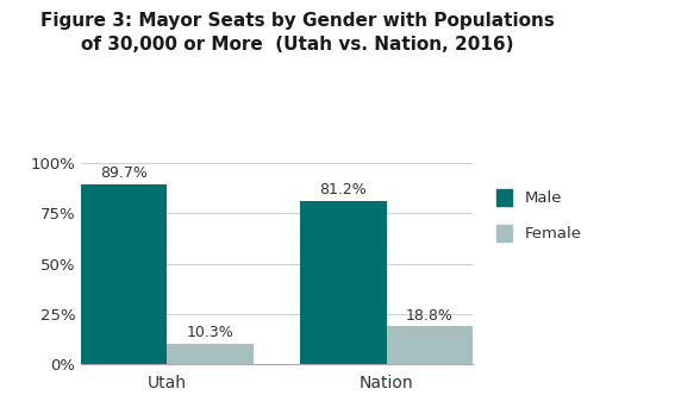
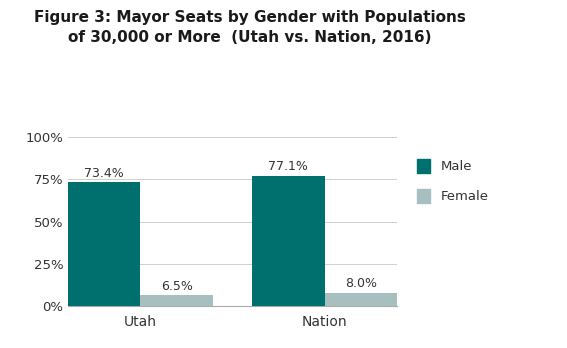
Male/Utah: 89.7% -> 73.4%
Female/Utah: 10.3% -> 6.5%
Male/Nation: 81.2% -> 77.1%
Female/Nation: 18.8% -> 8.0%
